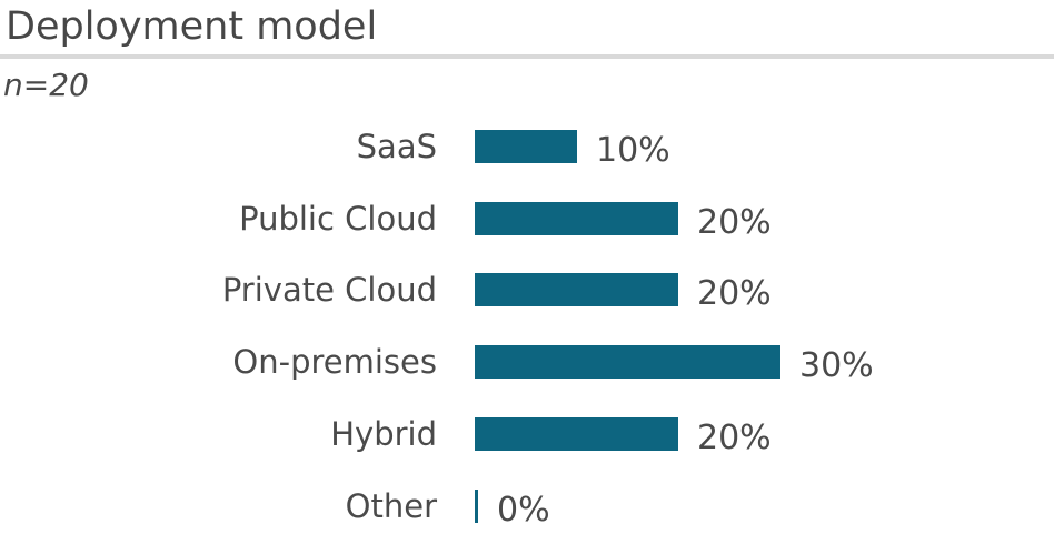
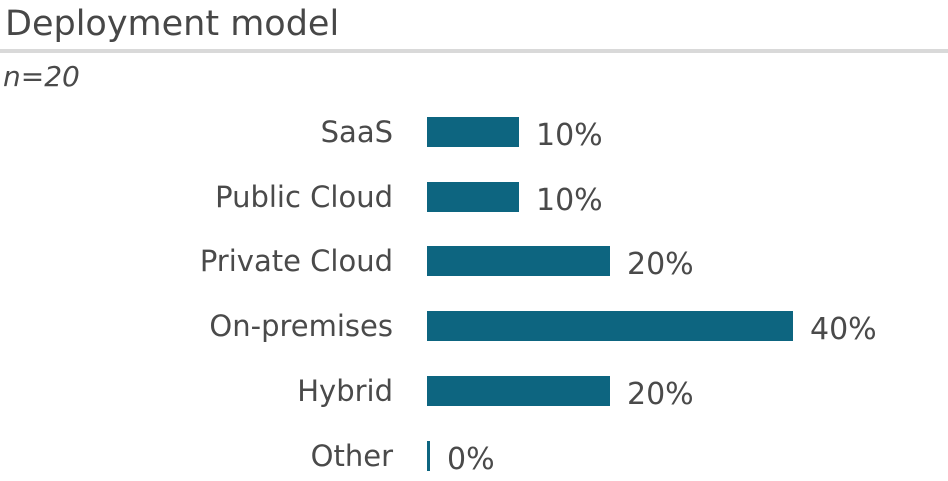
Public Cloud: 20% -> 10%
On-premises: 30% -> 40%
